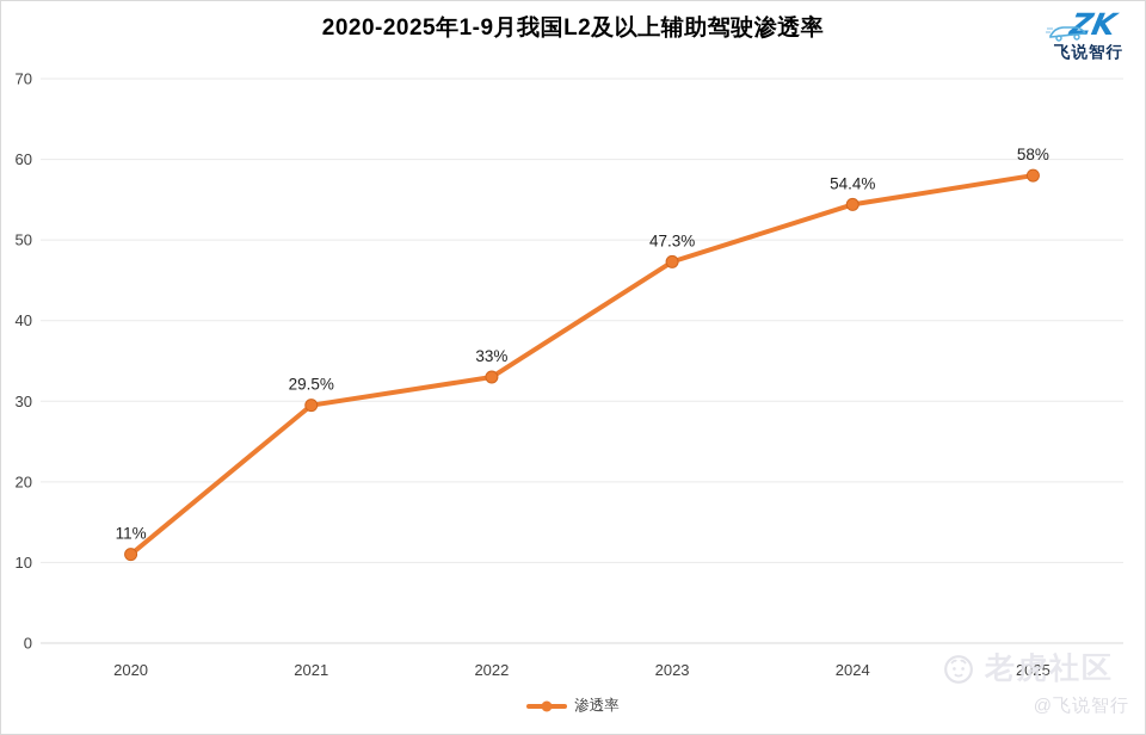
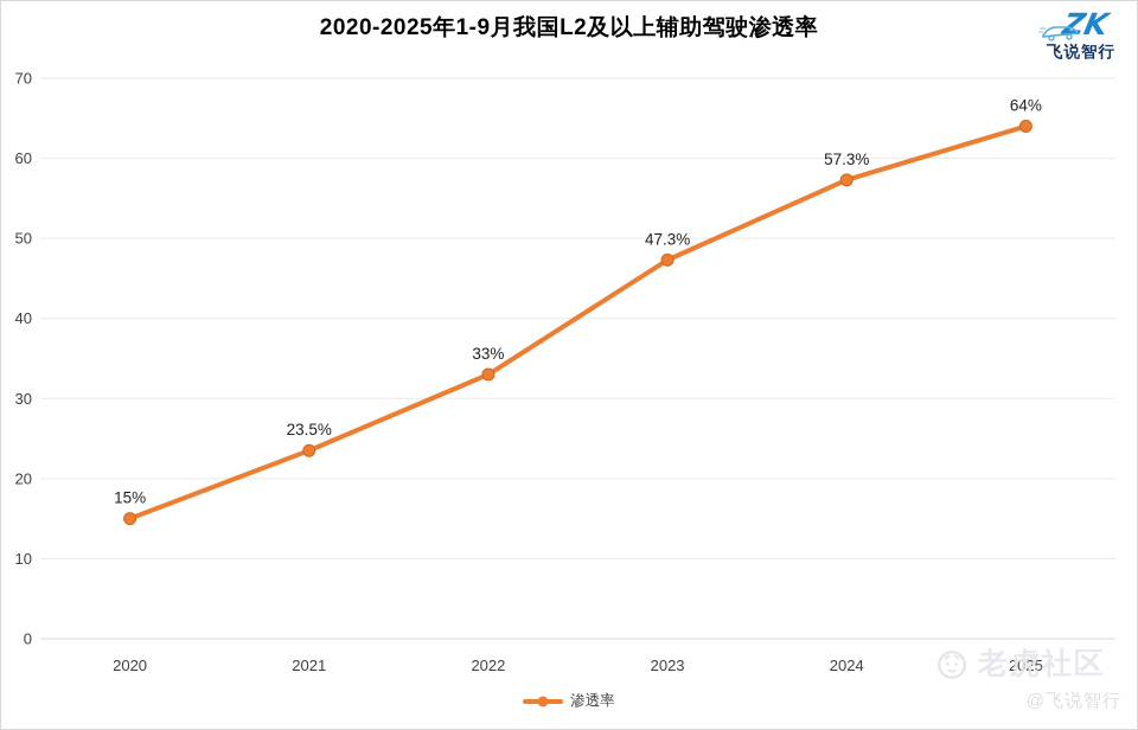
2020: 11% -> 15%
2021: 29.5% -> 23.5%
2024: 54.4% -> 57.3%
2025: 58% -> 64%
